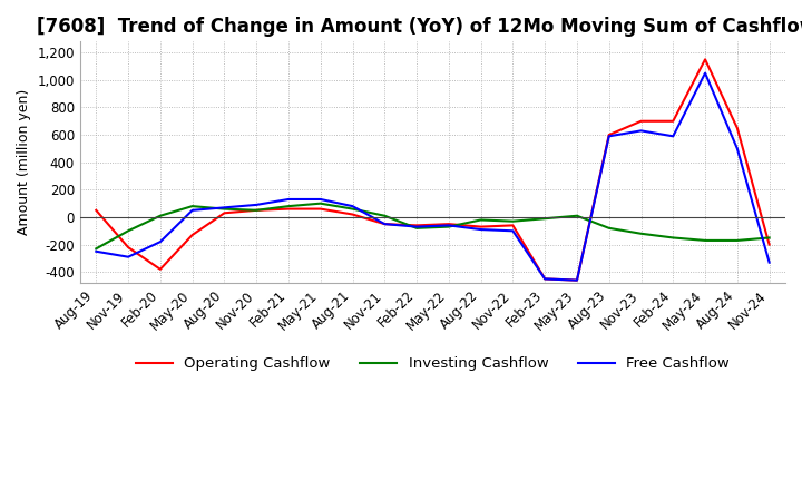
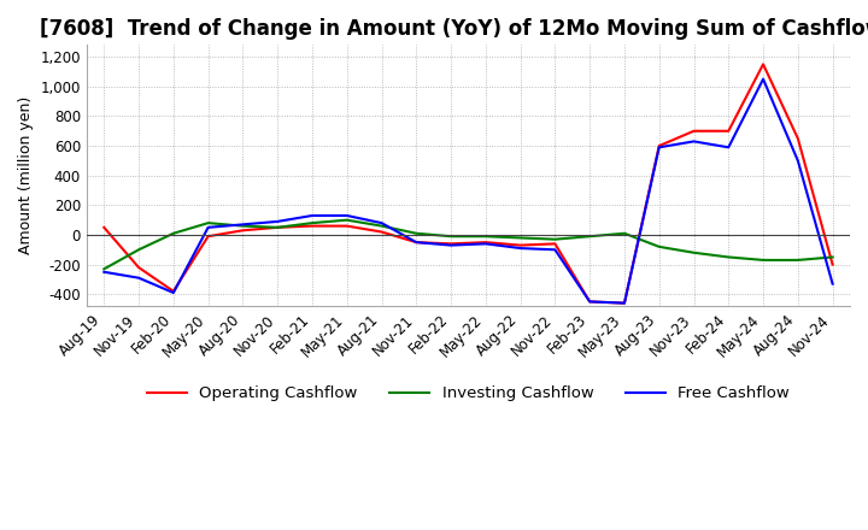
Free Cashflow/Feb-20: -180 -> -390
Operating Cashflow/May-20: -130 -> -10
Investing Cashflow/Feb-22: -80 -> -10
Investing Cashflow/May-22: -70 -> -10
